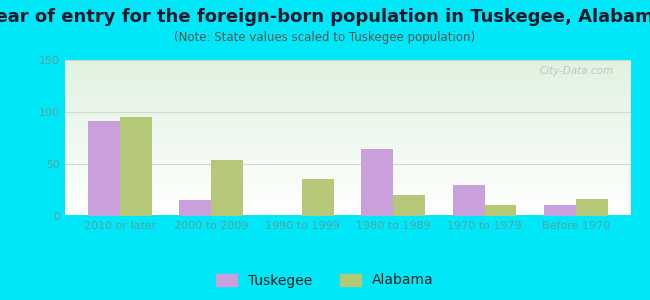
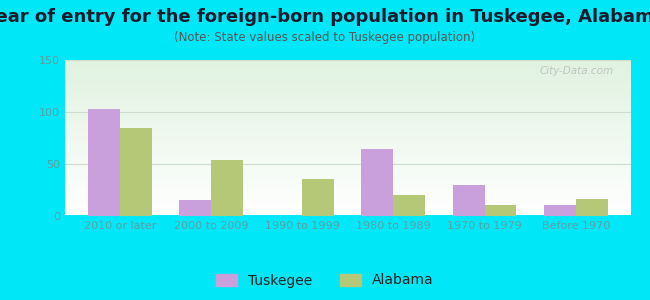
Tuskegee/2010 or later: 91 -> 103
Alabama/2010 or later: 95 -> 85
